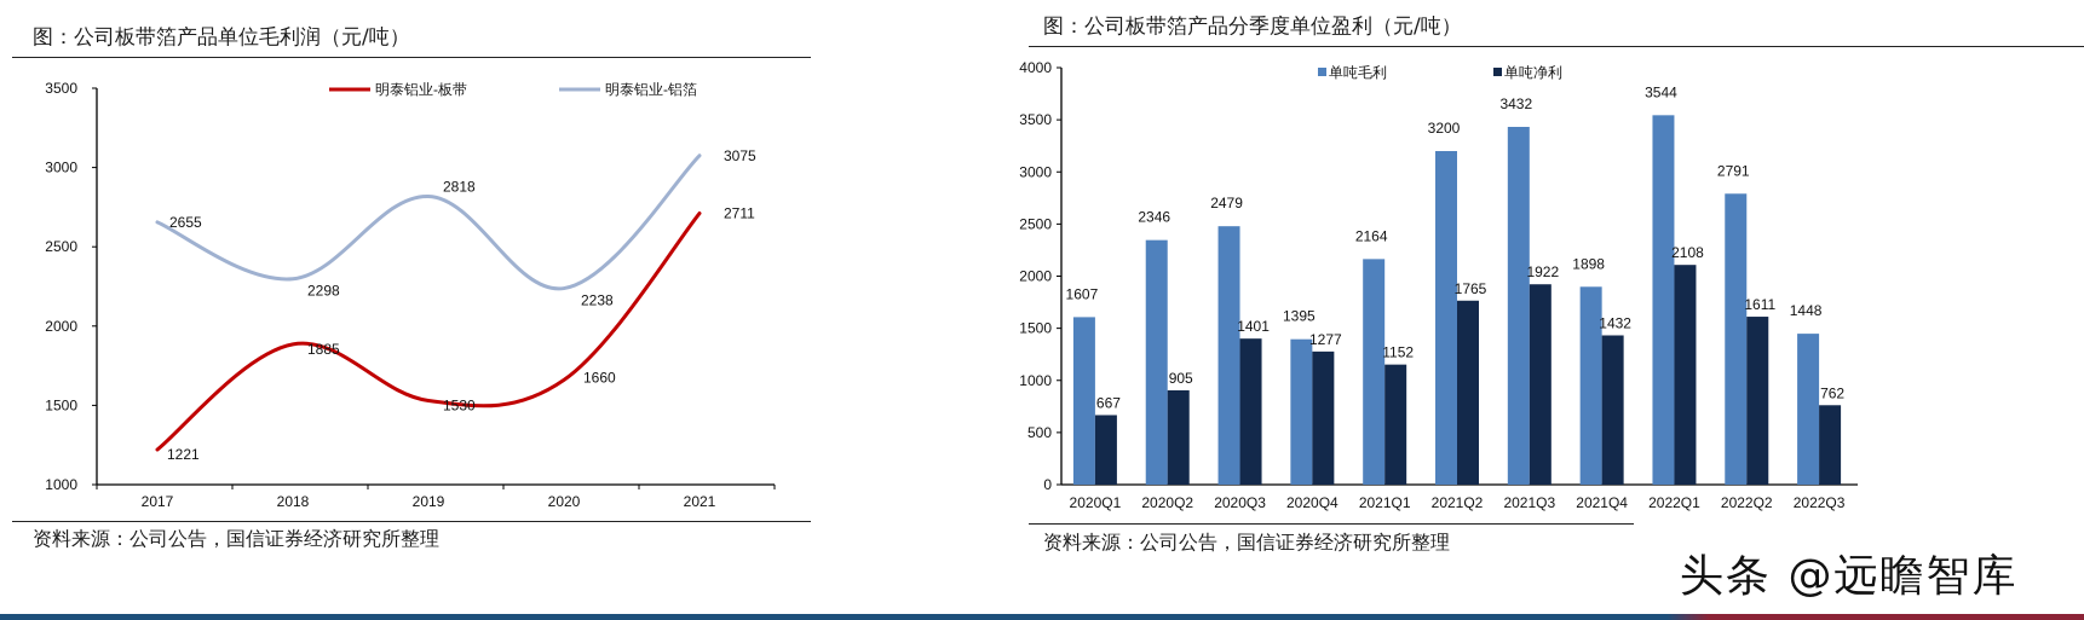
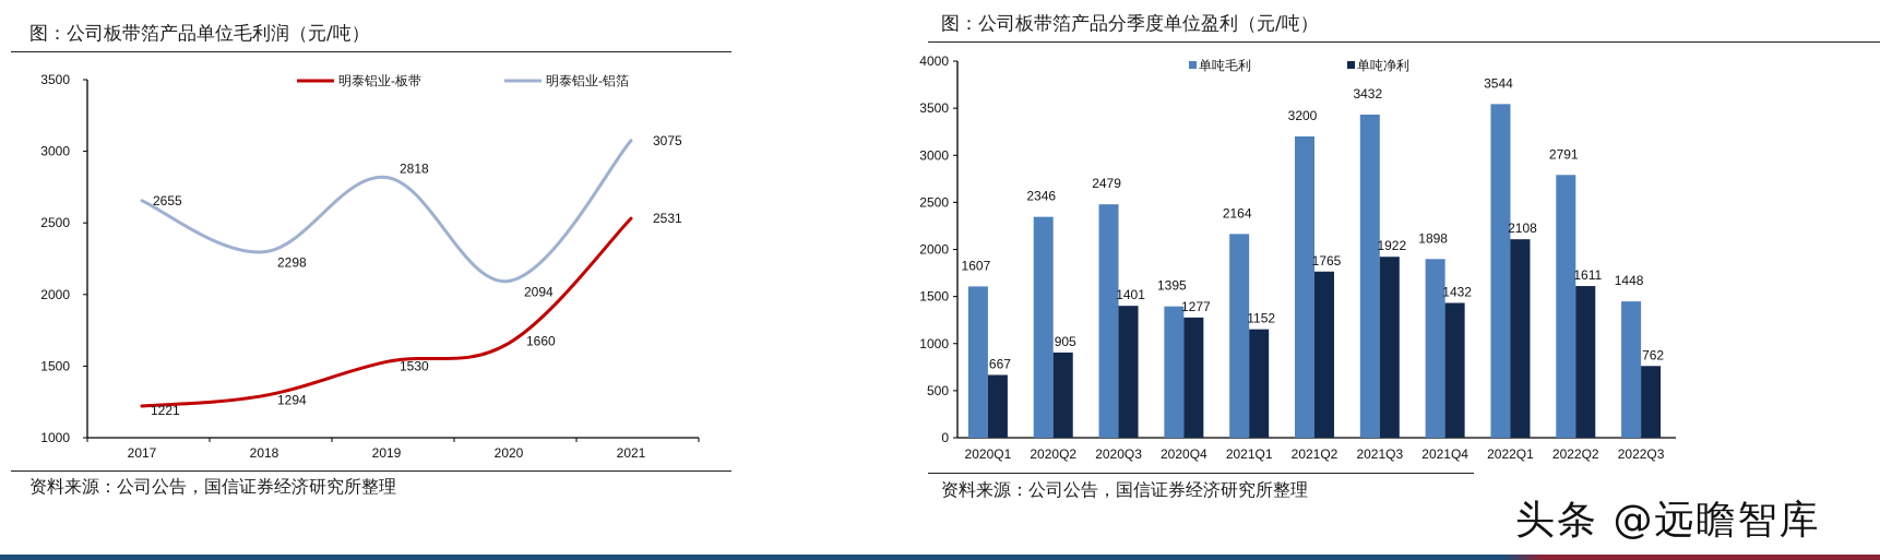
图：公司板带箔产品单位毛利润（元/吨）/明泰铝业-板带/2018: 1885 -> 1294
图：公司板带箔产品单位毛利润（元/吨）/明泰铝业-铝箔/2020: 2238 -> 2094
图：公司板带箔产品单位毛利润（元/吨）/明泰铝业-板带/2021: 2711 -> 2531
